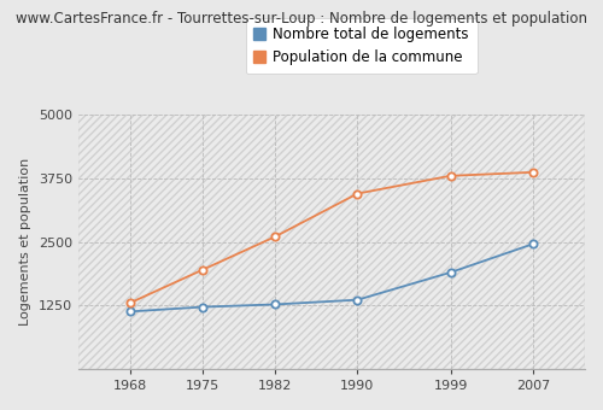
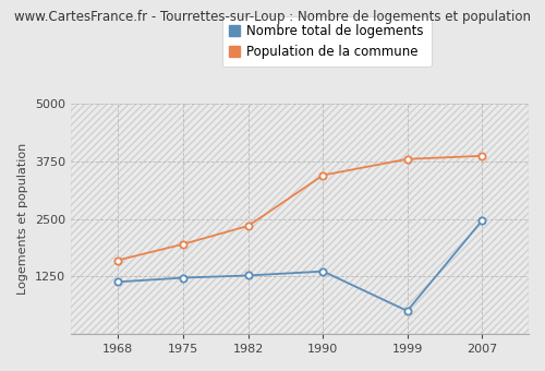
Population de la commune/1968: 1300 -> 1600
Population de la commune/1982: 2600 -> 2350
Nombre total de logements/1999: 1900 -> 500
